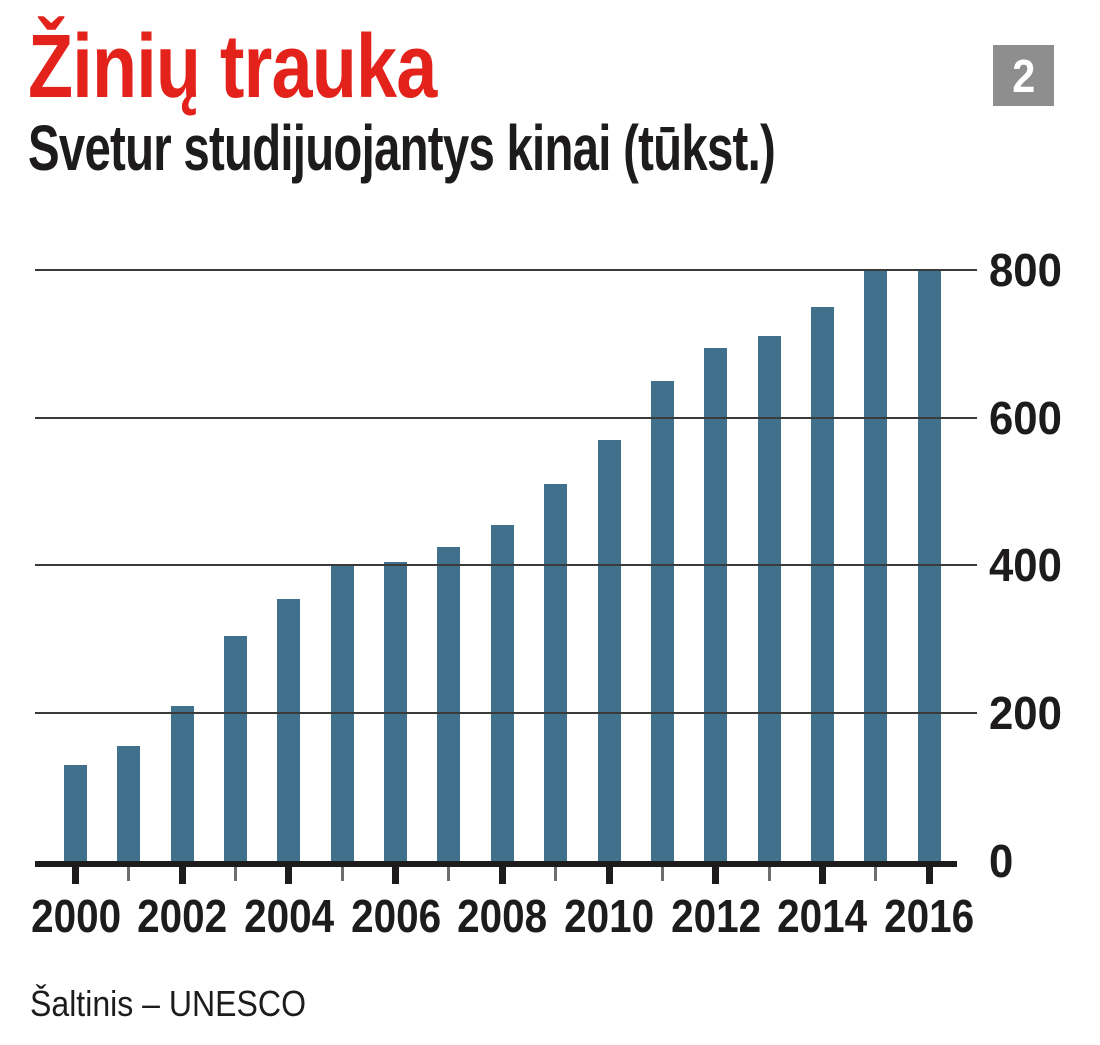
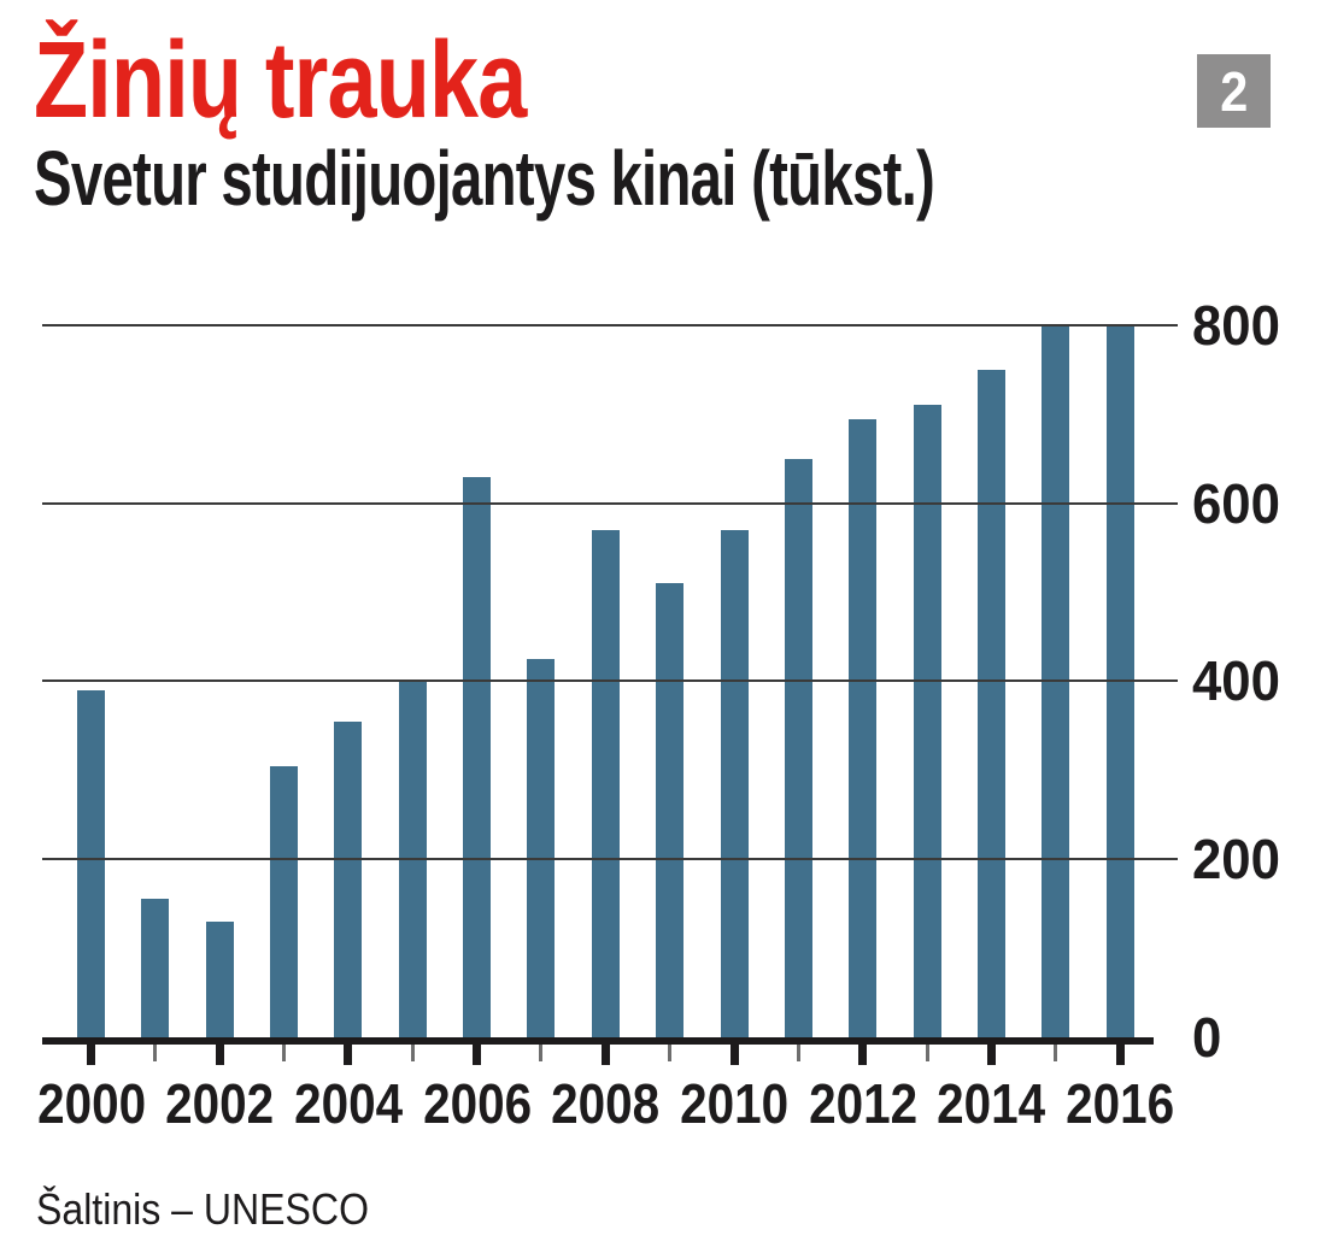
2000: 130 -> 390
2002: 210 -> 130
2006: 400 -> 630
2008: 460 -> 570
